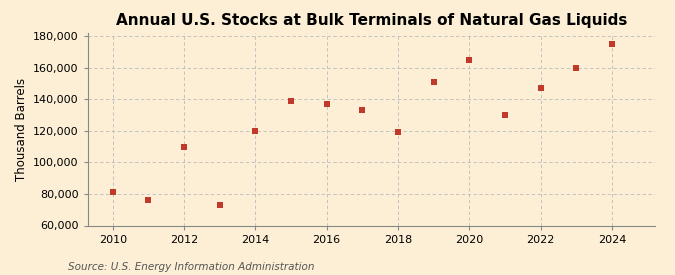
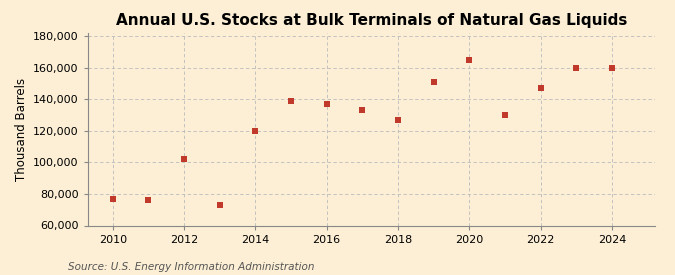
2010: 81,000 -> 77,000
2012: 110,000 -> 102,000
2018: 119,000 -> 127,000
2024: 175,000 -> 160,000
